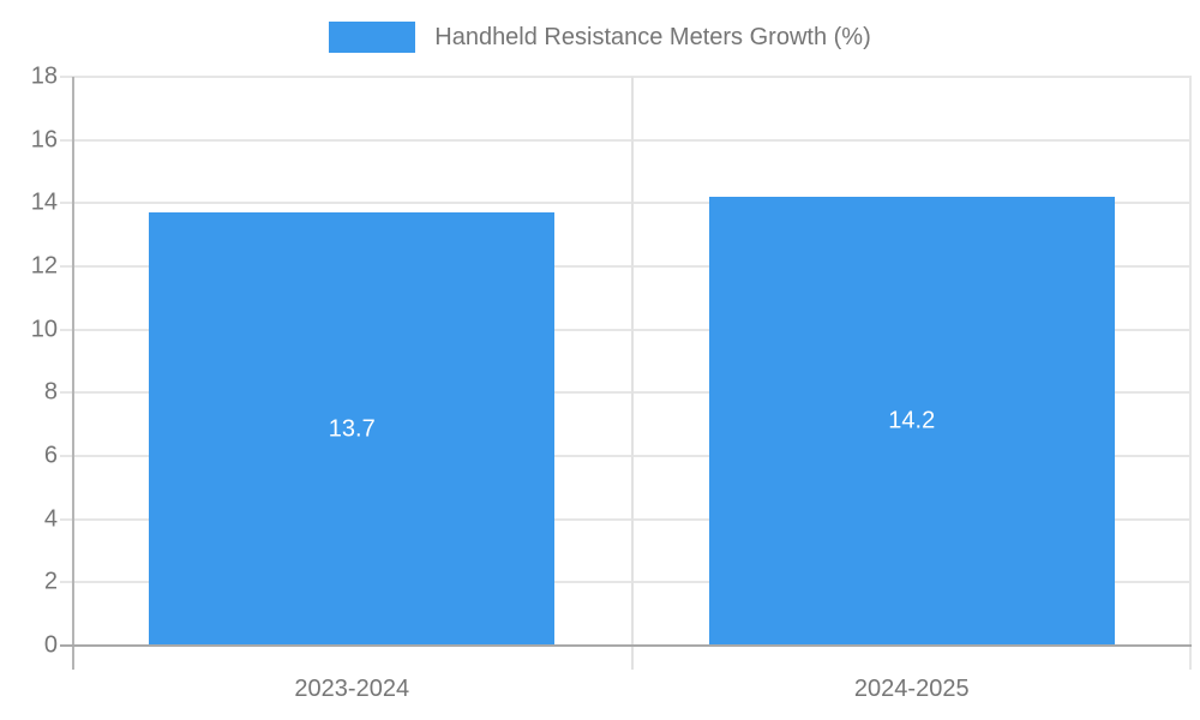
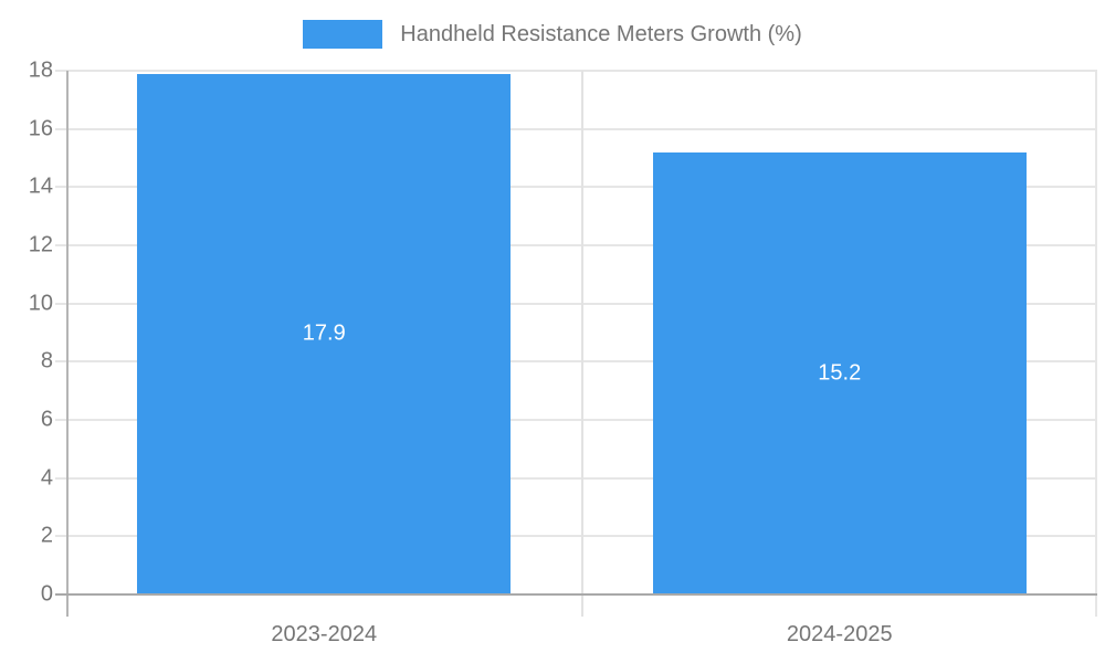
2023-2024: 13.7 -> 17.9
2024-2025: 14.2 -> 15.2
